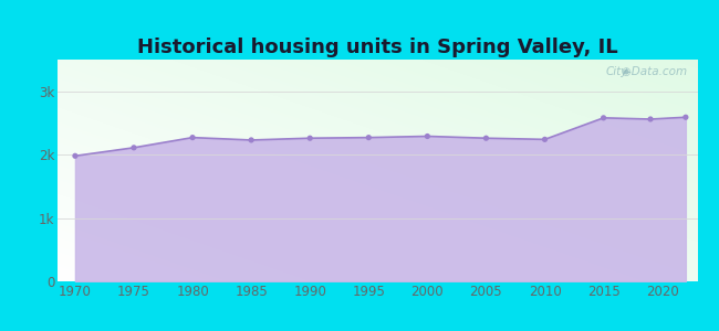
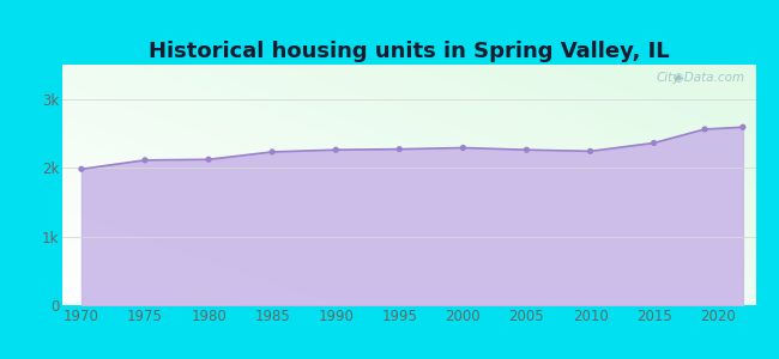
1980: 2.27k -> 2.12k
2015: 2.58k -> 2.36k
